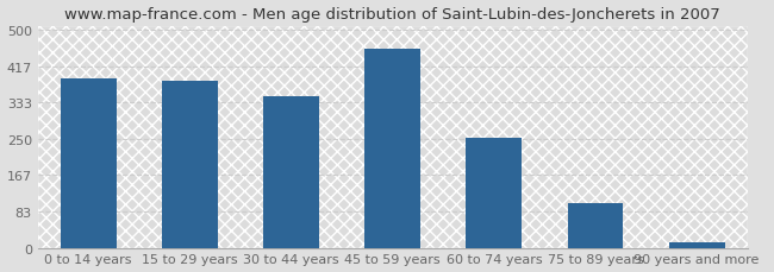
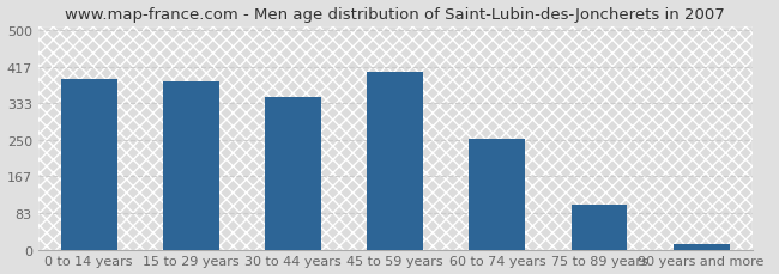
45 to 59 years: 456 -> 405
